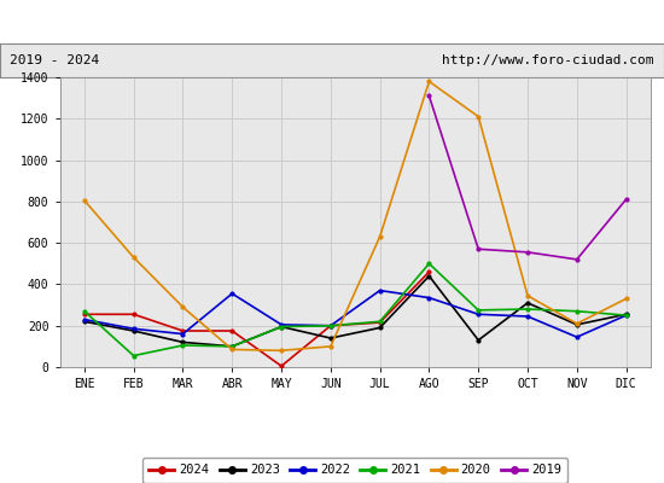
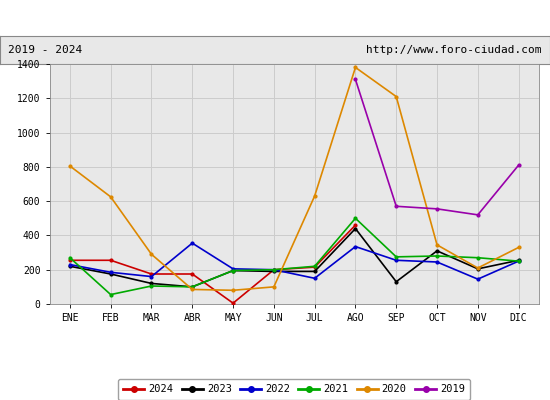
2020/FEB: 530 -> 620
2023/JUN: 140 -> 190
2022/JUL: 370 -> 150
